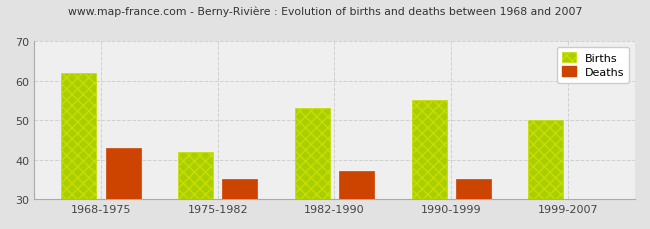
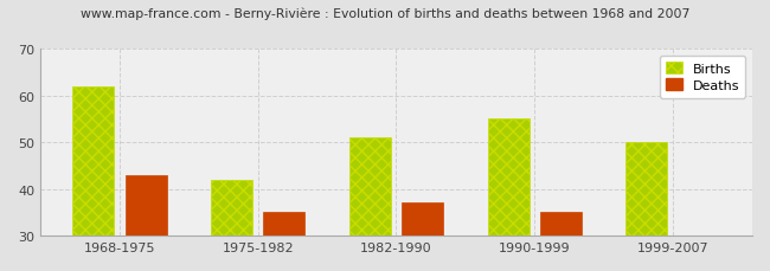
Births/1982-1990: 53 -> 51
